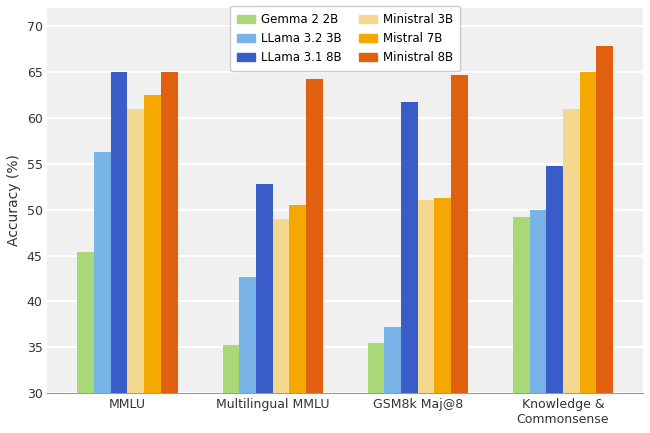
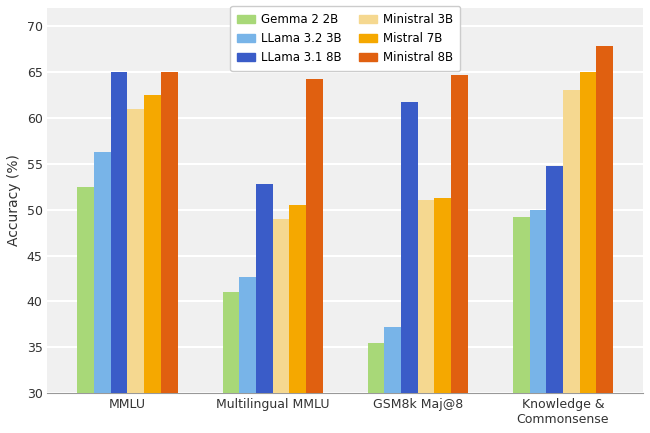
Gemma 2 2B/MMLU: 45.4 -> 52.5
Gemma 2 2B/Multilingual MMLU: 35.2 -> 41.0
Ministral 3B/Knowledge & Commonsense: 61 -> 63
